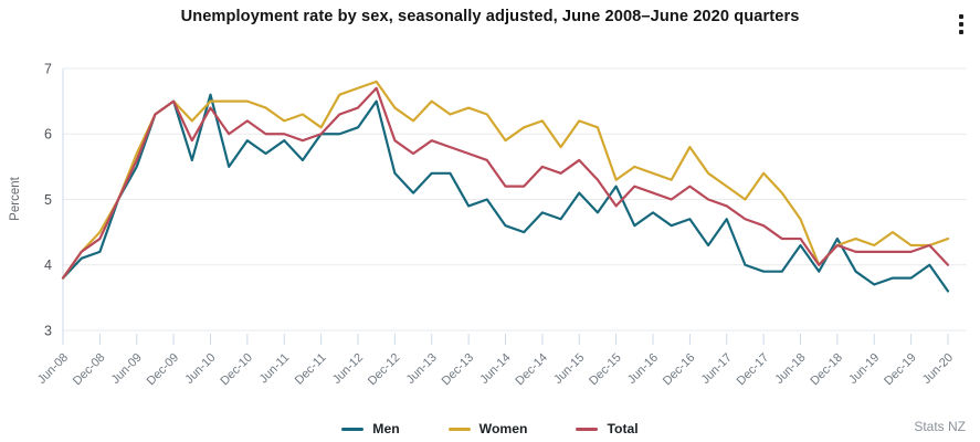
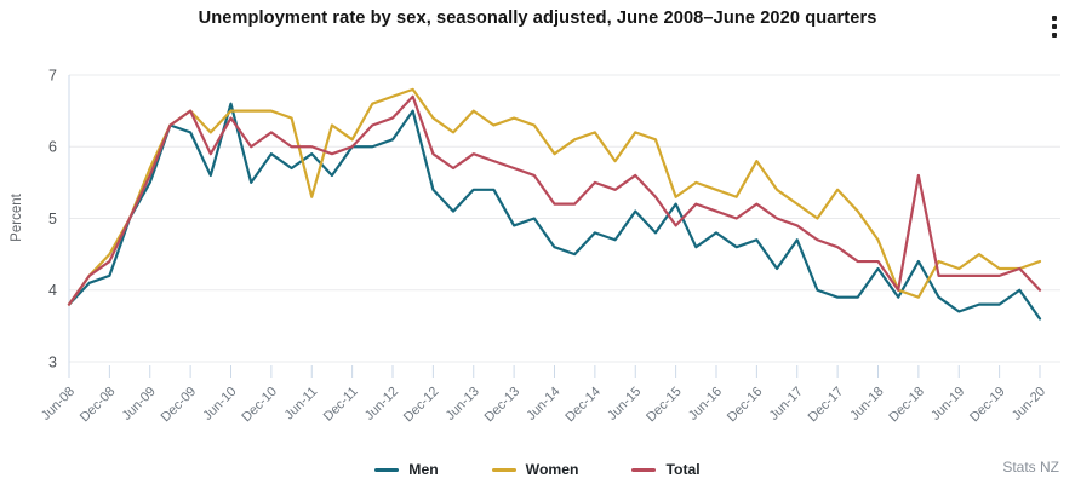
Men/Dec-09: 6.5 -> 6.2
Women/Jun-11: 6.2 -> 5.3
Women/Dec-18: 4.3 -> 3.9
Total/Dec-18: 4.3 -> 5.6
